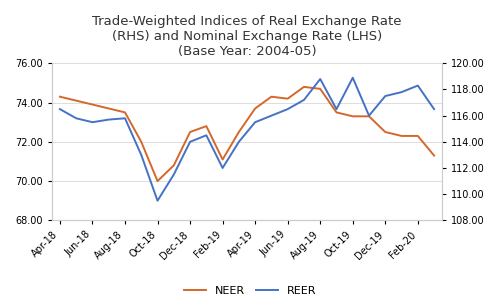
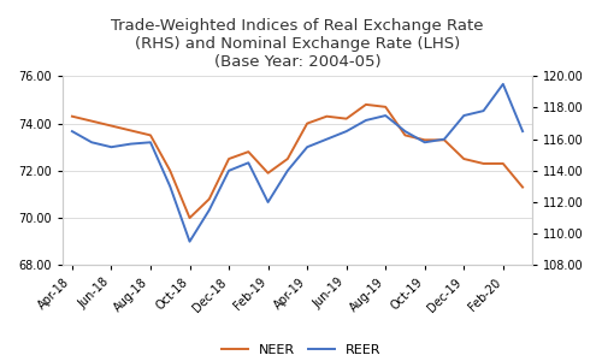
NEER/Feb-19: 71.1 -> 71.9
NEER/Apr-19: 73.7 -> 74.0
REER/Aug-19: 118.8 -> 117.5
REER/Oct-19: 118.9 -> 115.8
REER/Feb-20: 118.3 -> 119.5
